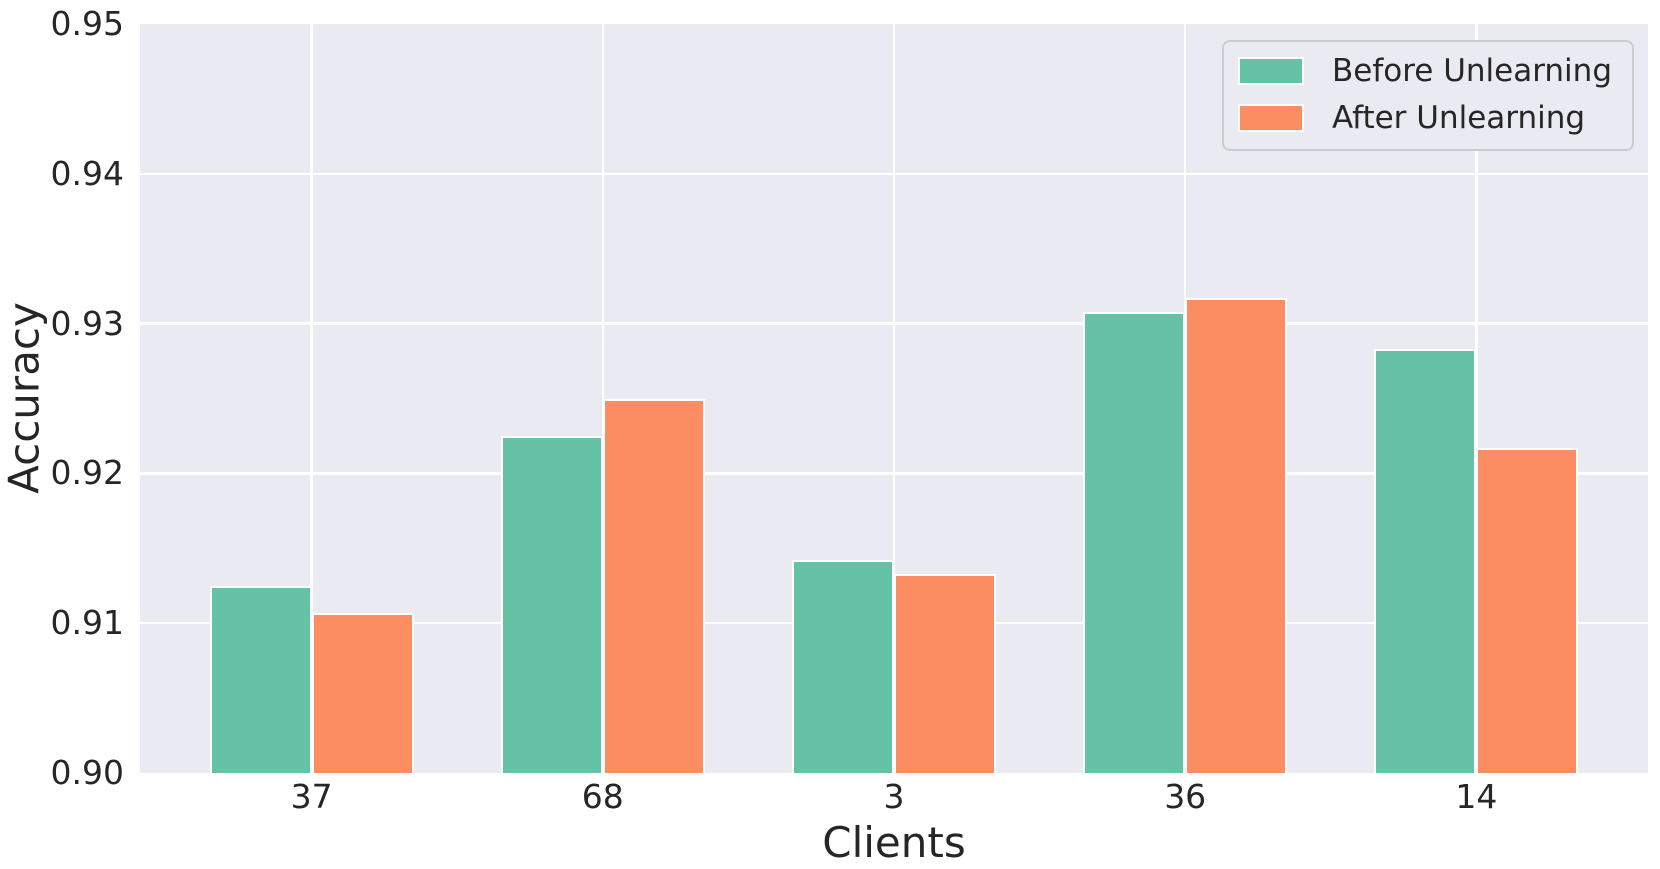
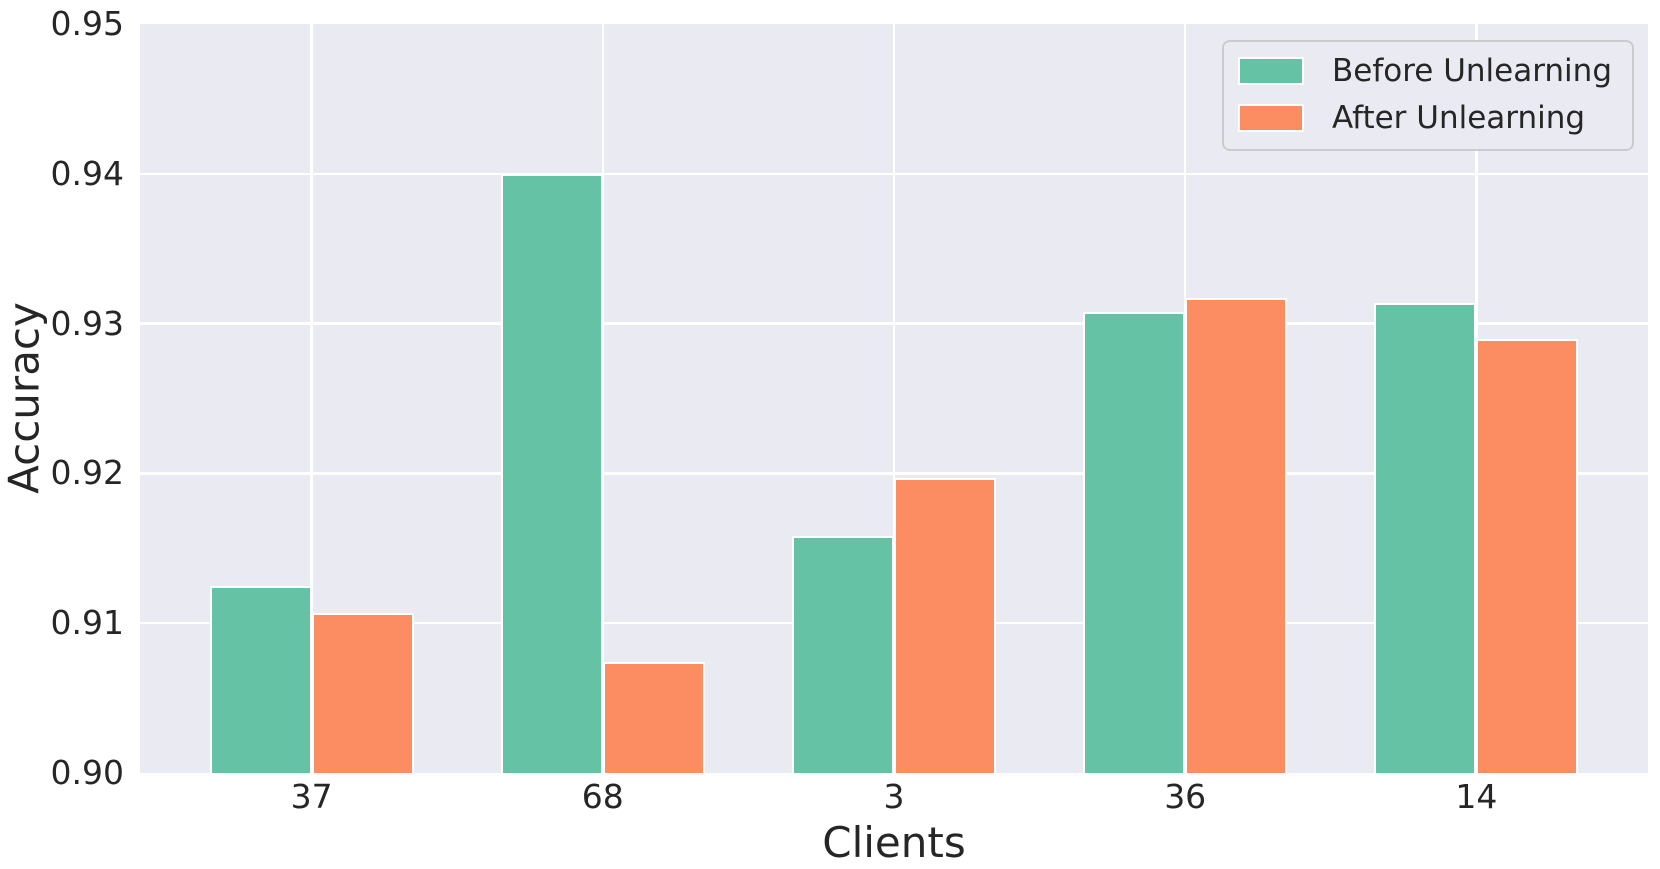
Before Unlearning/68: 0.9225 -> 0.9400
After Unlearning/68: 0.9250 -> 0.9074
Before Unlearning/3: 0.9142 -> 0.9158
After Unlearning/3: 0.9133 -> 0.9197
Before Unlearning/14: 0.9283 -> 0.9314
After Unlearning/14: 0.9217 -> 0.9290
